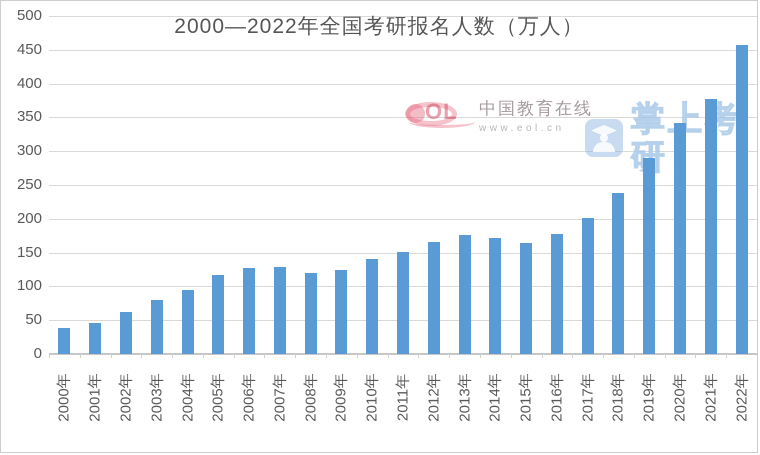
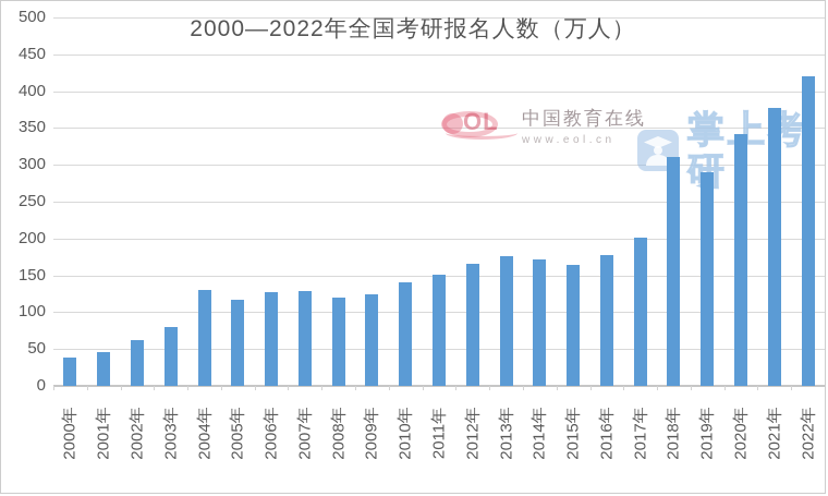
2004年: 90 -> 130
2018年: 240 -> 310
2022年: 460 -> 420
